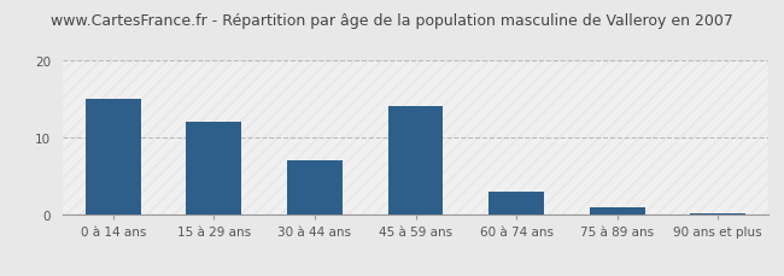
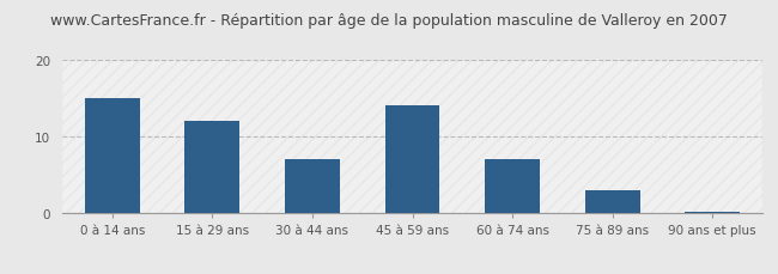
60 à 74 ans: 3.0 -> 7.0
75 à 89 ans: 1.0 -> 3.0
